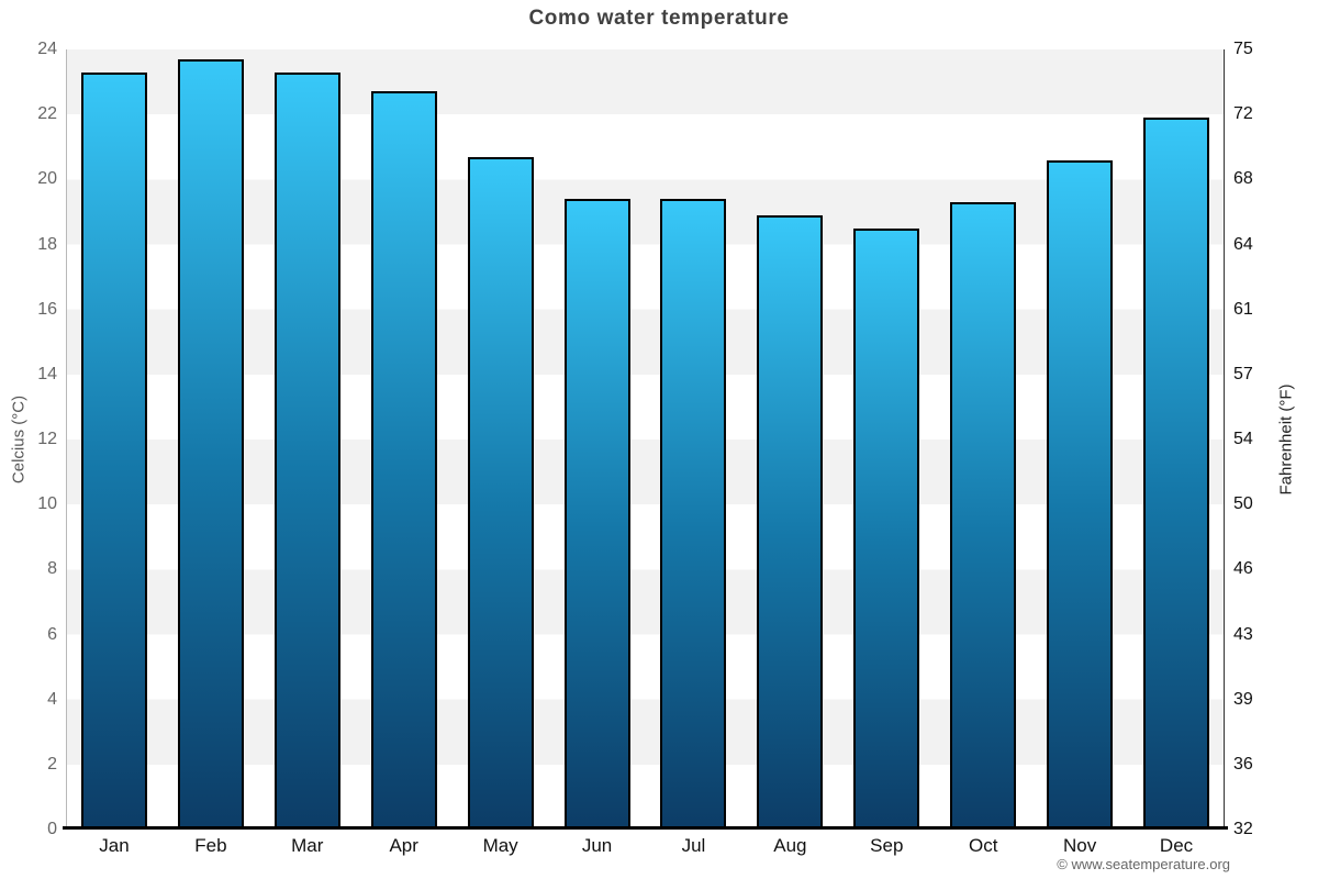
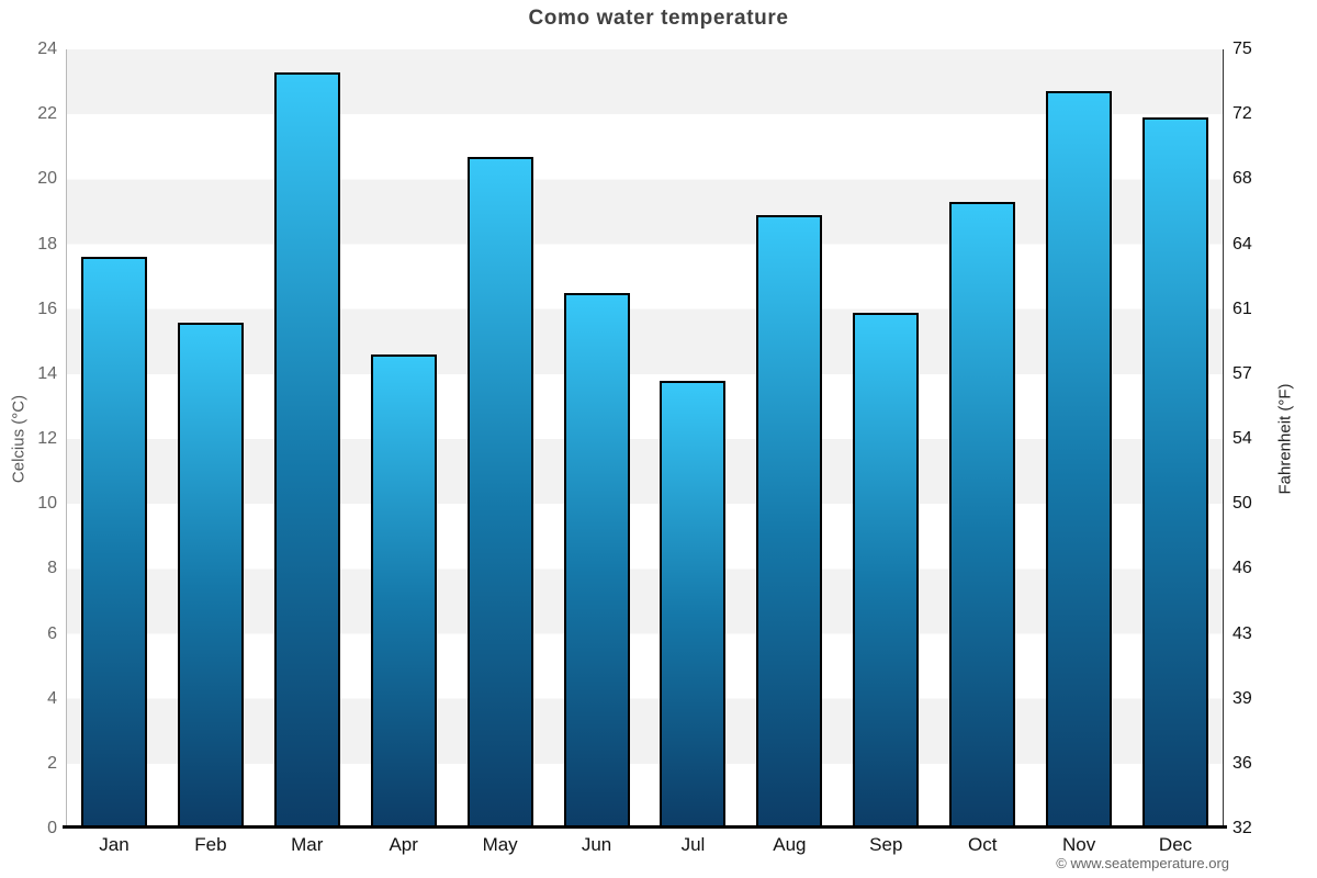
Jan: 23.3 -> 17.6
Feb: 23.7 -> 15.6
Apr: 22.7 -> 14.6
Jun: 19.4 -> 16.5
Jul: 19.4 -> 13.8
Sep: 18.5 -> 15.9
Nov: 20.6 -> 22.7
